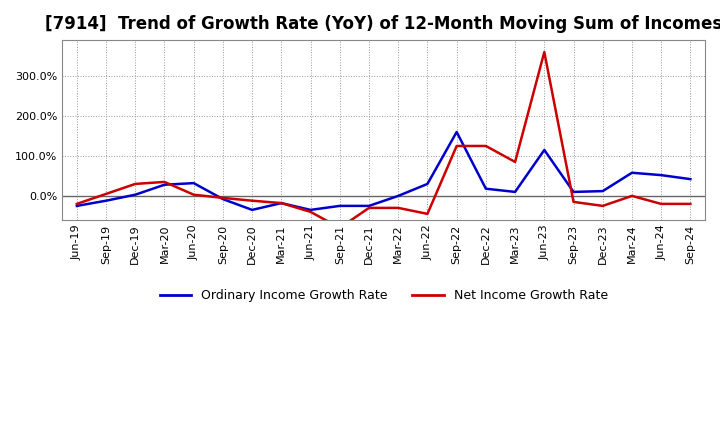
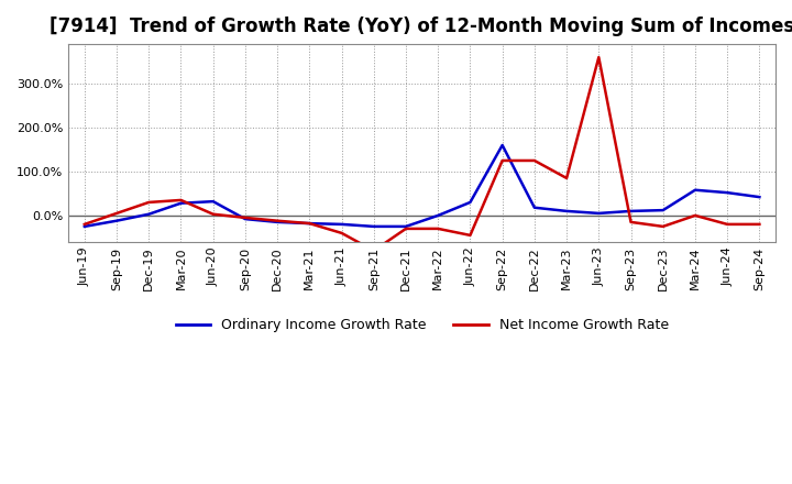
Ordinary Income Growth Rate/Dec-20: -35% -> -15%
Ordinary Income Growth Rate/Jun-21: -35% -> -20%
Ordinary Income Growth Rate/Jun-23: 115% -> 5%
